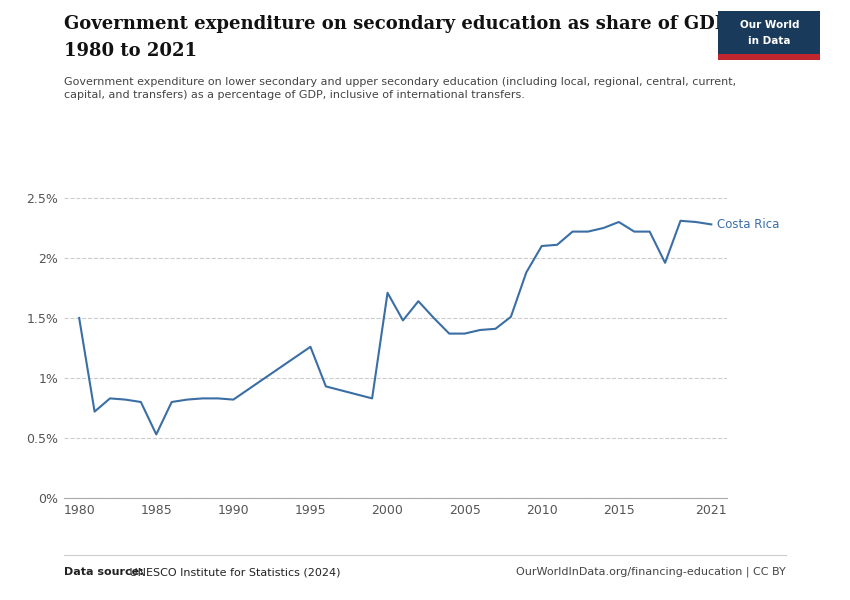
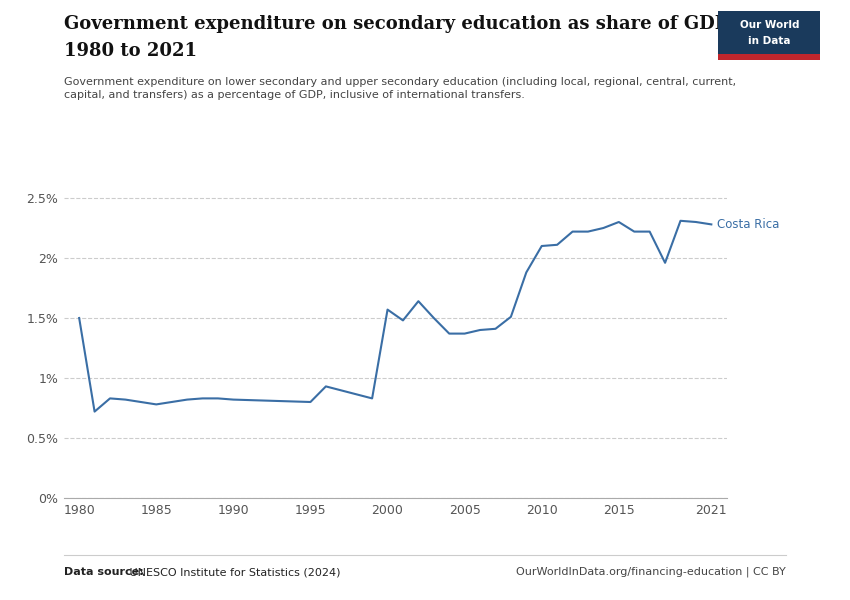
1985: 0.53% -> 0.78%
1995: 1.26% -> 0.80%
2000: 1.71% -> 1.57%
